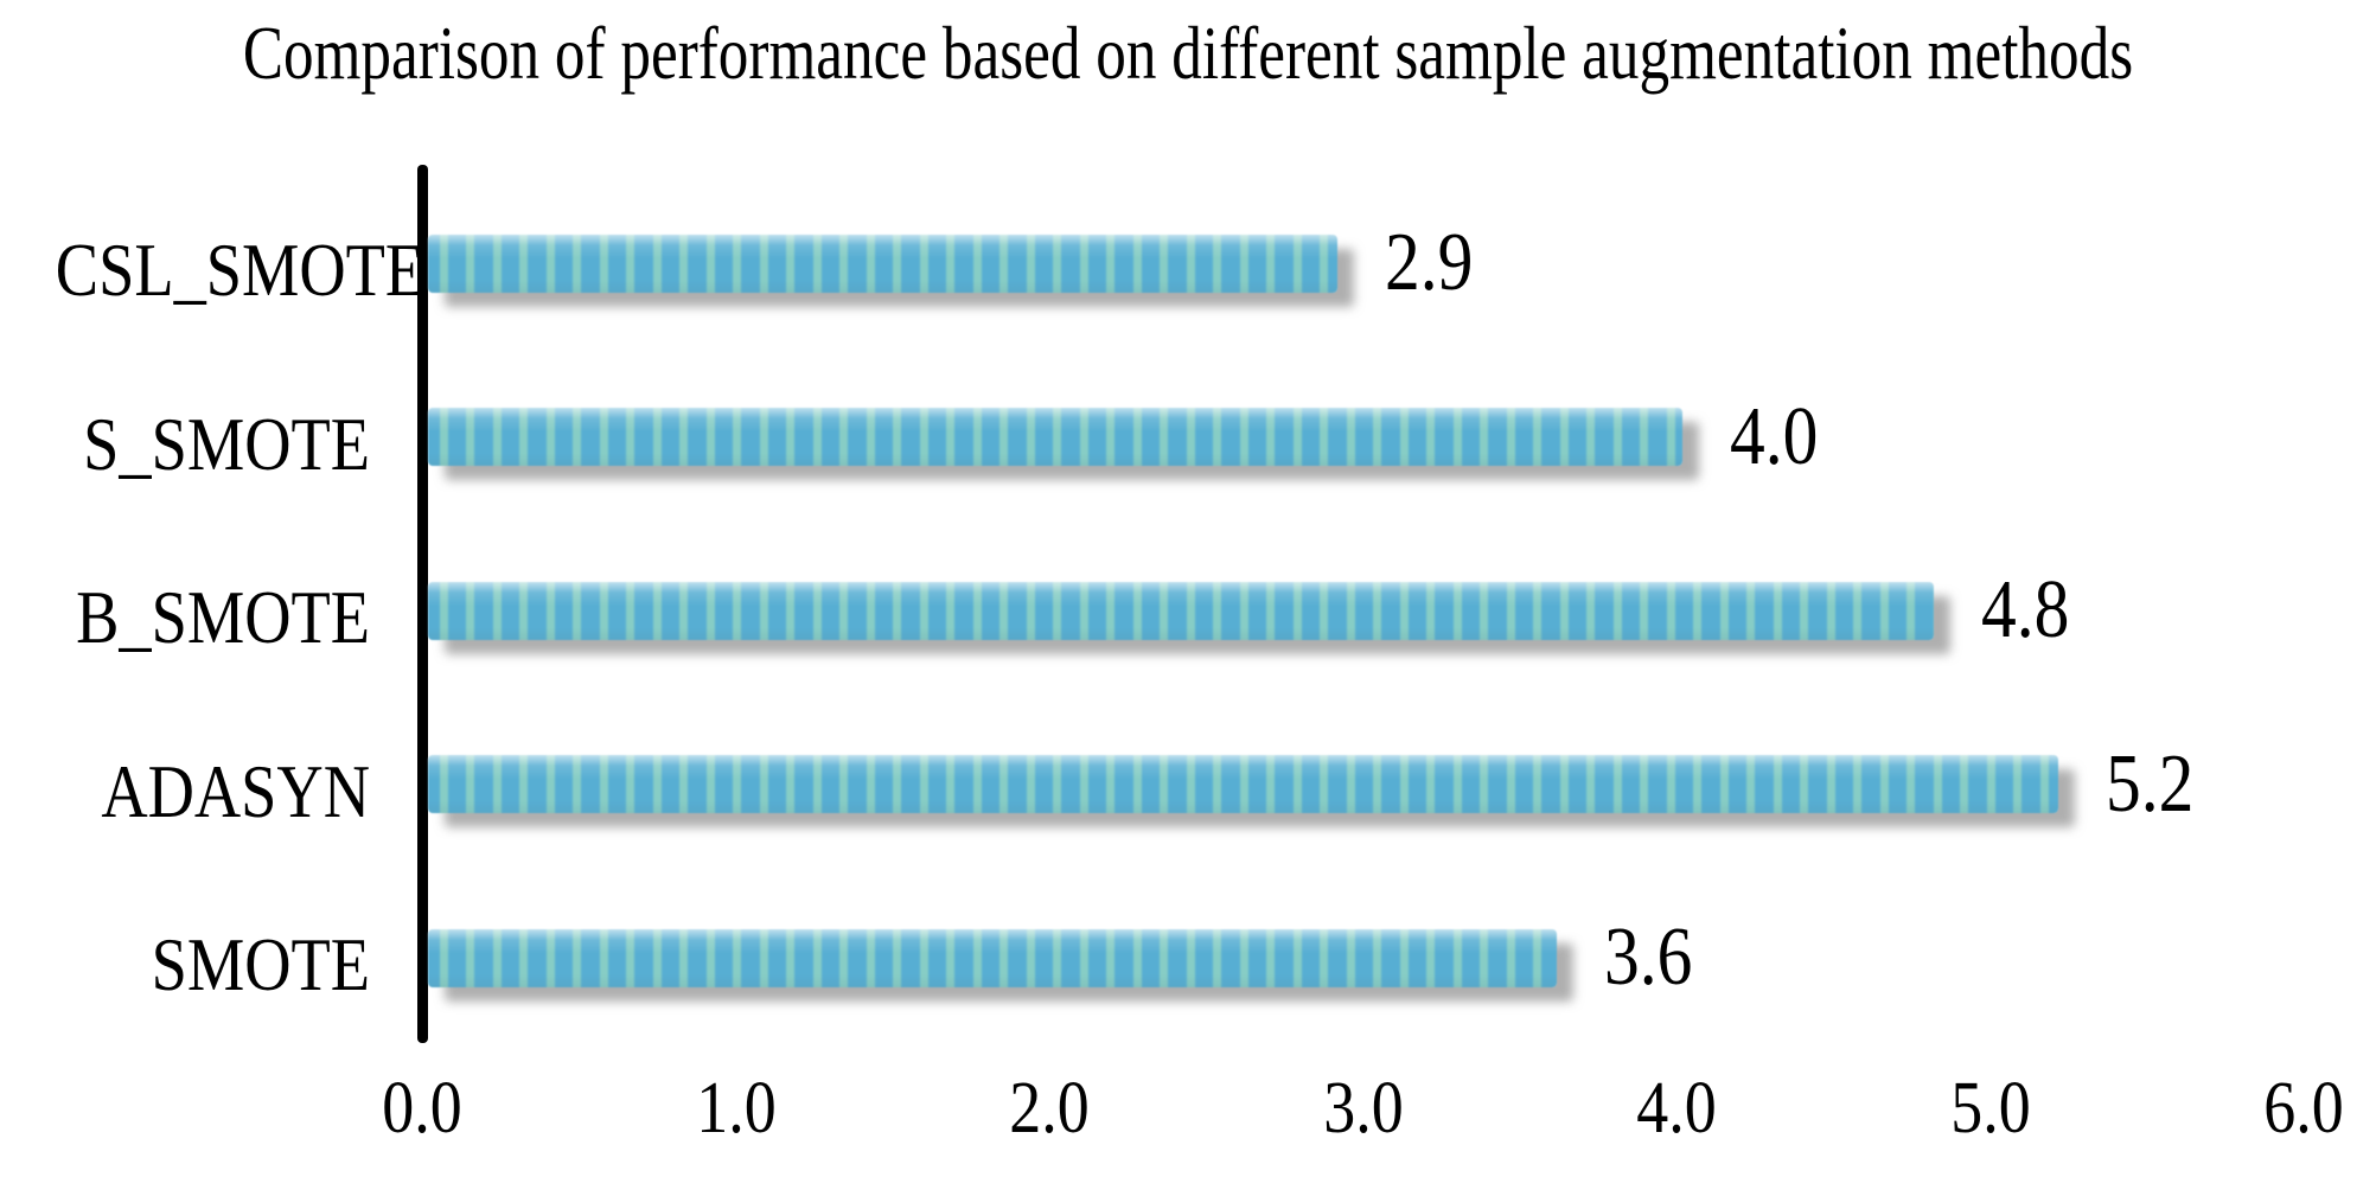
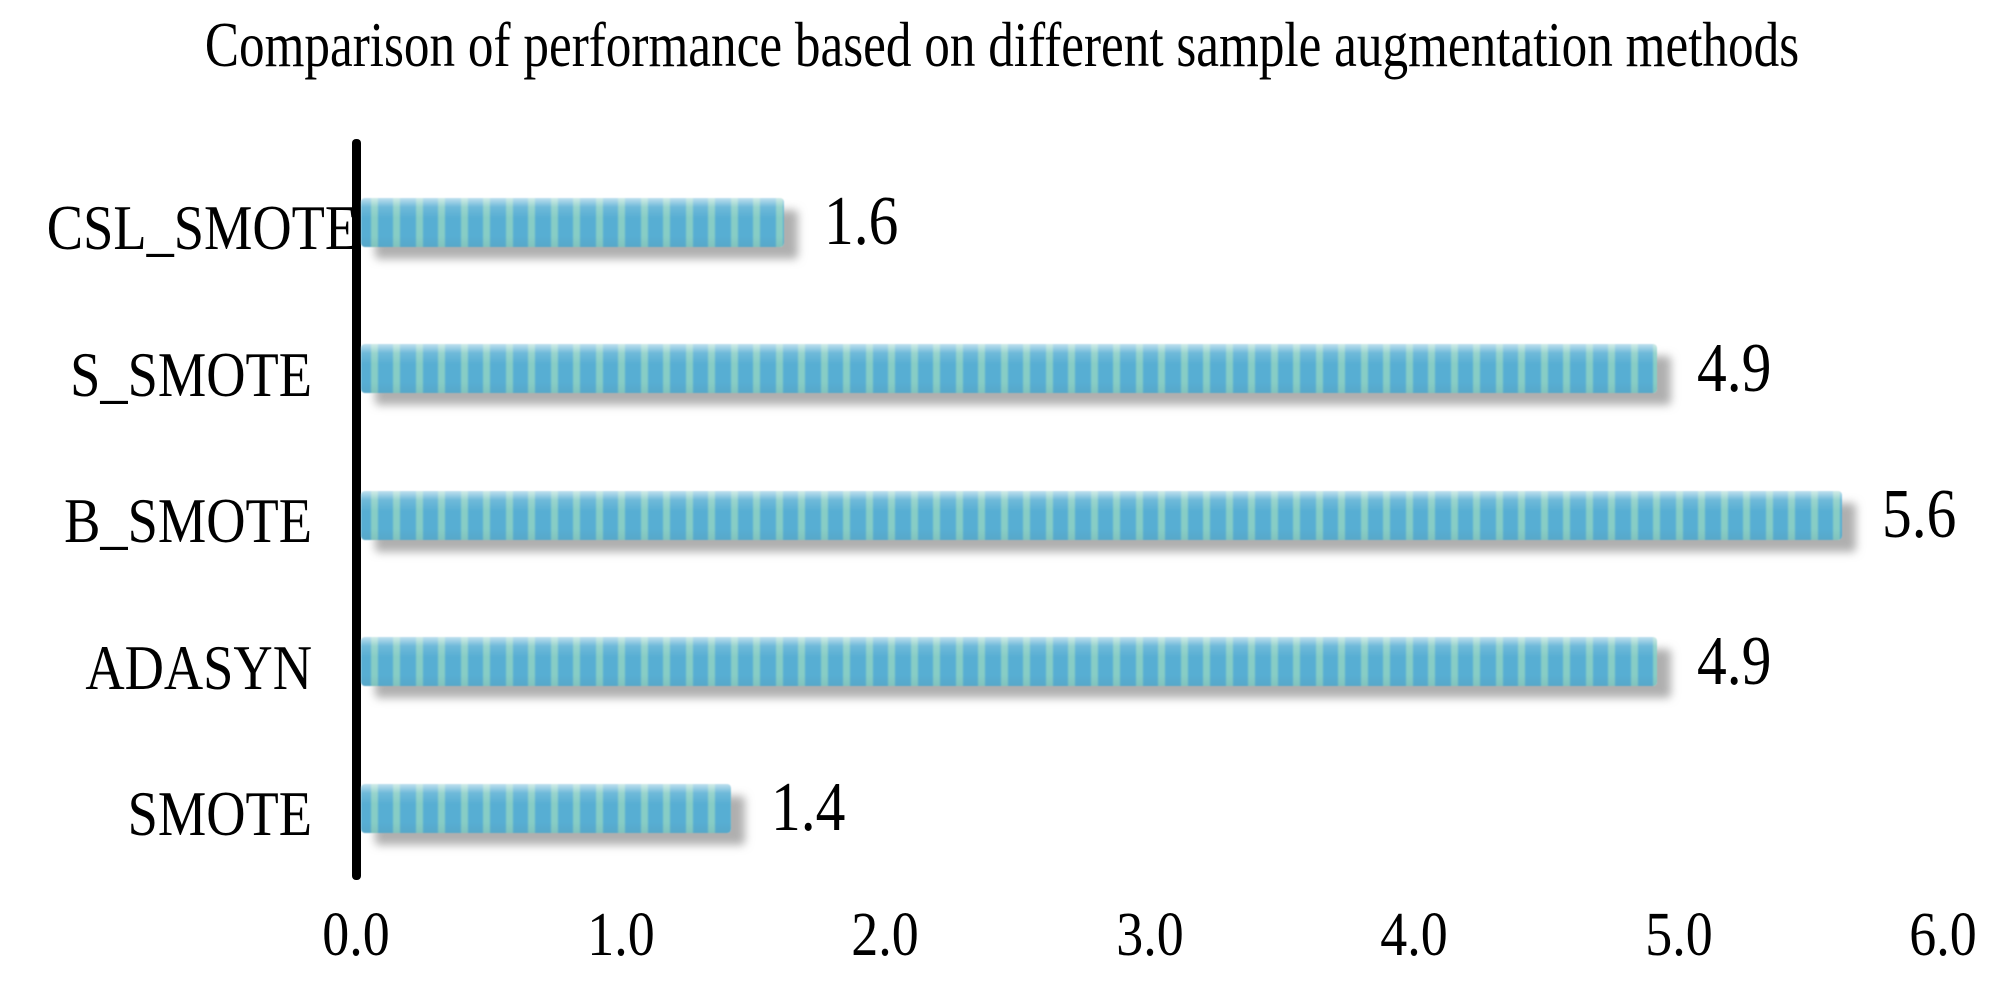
CSL_SMOTE: 2.9 -> 1.6
S_SMOTE: 4.0 -> 4.9
B_SMOTE: 4.8 -> 5.6
ADASYN: 5.2 -> 4.9
SMOTE: 3.6 -> 1.4
